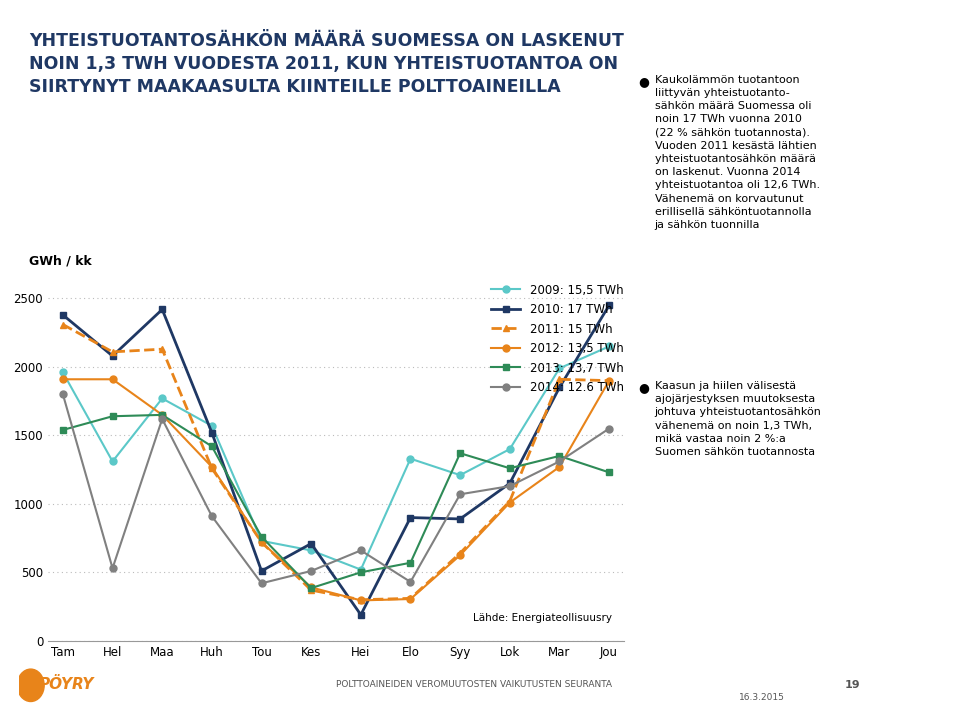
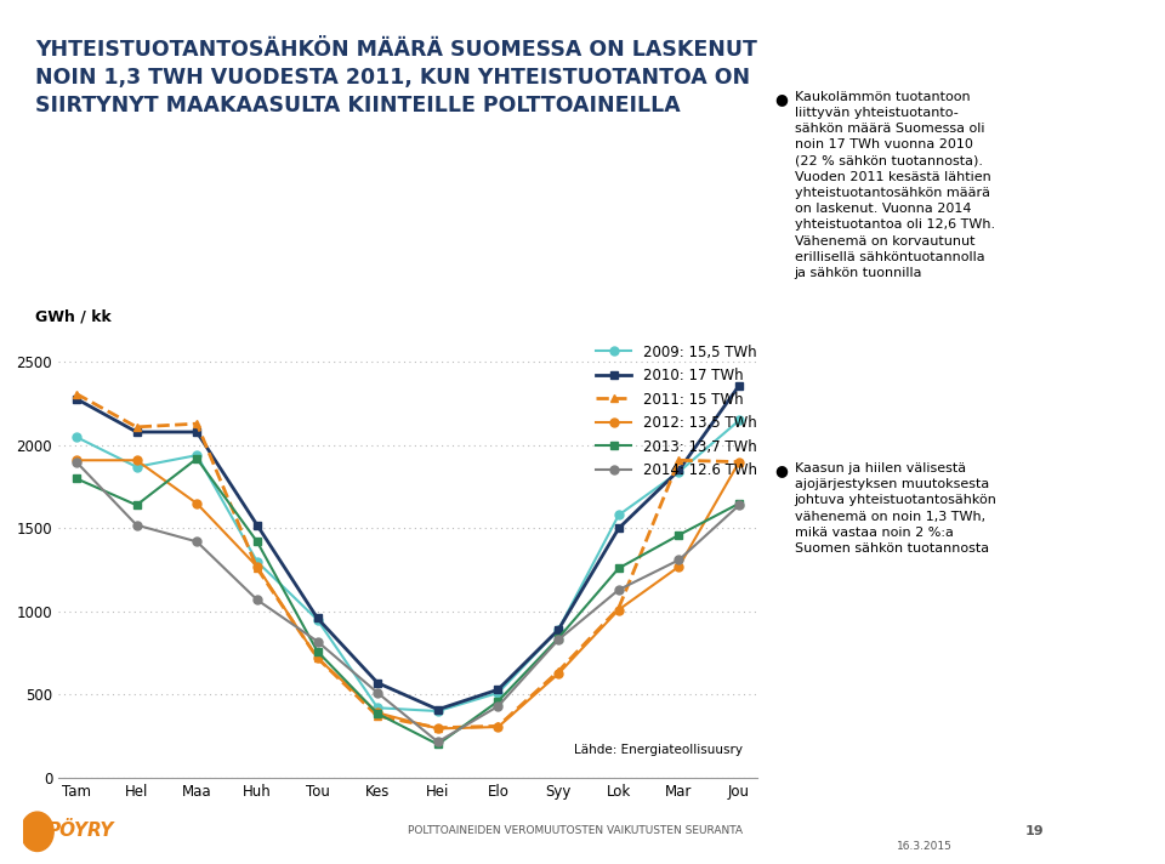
2009: 15,5 TWh/Tam: 1960 -> 2050
2010: 17 TWh/Tam: 2380 -> 2280
2013: 13,7 TWh/Tam: 1540 -> 1800
2014: 12.6 TWh/Tam: 1800 -> 1900
2009: 15,5 TWh/Hel: 1310 -> 1870
2014: 12.6 TWh/Hel: 530 -> 1520
2009: 15,5 TWh/Maa: 1770 -> 1940
2010: 17 TWh/Maa: 2420 -> 2080
2013: 13,7 TWh/Maa: 1650 -> 1920
2014: 12.6 TWh/Maa: 1620 -> 1420
2009: 15,5 TWh/Huh: 1570 -> 1300
2014: 12.6 TWh/Huh: 910 -> 1070
2009: 15,5 TWh/Tou: 730 -> 950
2010: 17 TWh/Tou: 510 -> 960
2014: 12.6 TWh/Tou: 420 -> 820
2009: 15,5 TWh/Kes: 660 -> 420
2010: 17 TWh/Kes: 710 -> 570
2009: 15,5 TWh/Hei: 520 -> 400
2010: 17 TWh/Hei: 190 -> 410
2013: 13,7 TWh/Hei: 500 -> 200
2014: 12.6 TWh/Hei: 660 -> 220
2009: 15,5 TWh/Elo: 1330 -> 510
2010: 17 TWh/Elo: 900 -> 530
2013: 13,7 TWh/Elo: 570 -> 460
2009: 15,5 TWh/Syy: 1210 -> 890
2013: 13,7 TWh/Syy: 1370 -> 840
2014: 12.6 TWh/Syy: 1070 -> 830
2009: 15,5 TWh/Lok: 1400 -> 1580
2010: 17 TWh/Lok: 1150 -> 1500
2009: 15,5 TWh/Mar: 1990 -> 1840
2013: 13,7 TWh/Mar: 1350 -> 1460
2010: 17 TWh/Jou: 2450 -> 2360
2013: 13,7 TWh/Jou: 1230 -> 1650
2014: 12.6 TWh/Jou: 1550 -> 1640
